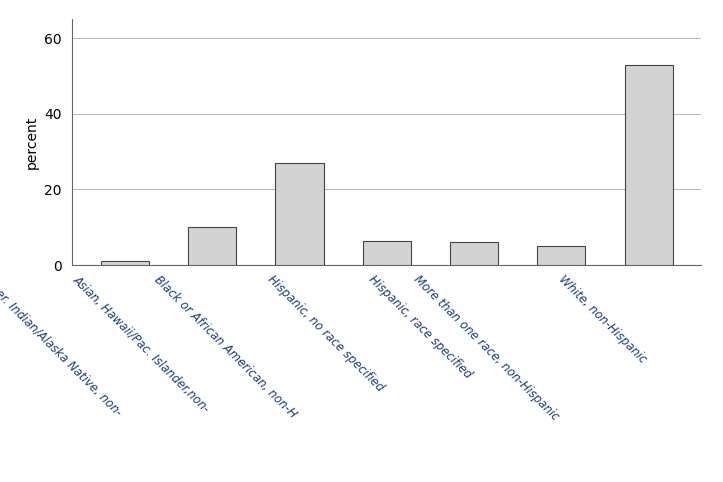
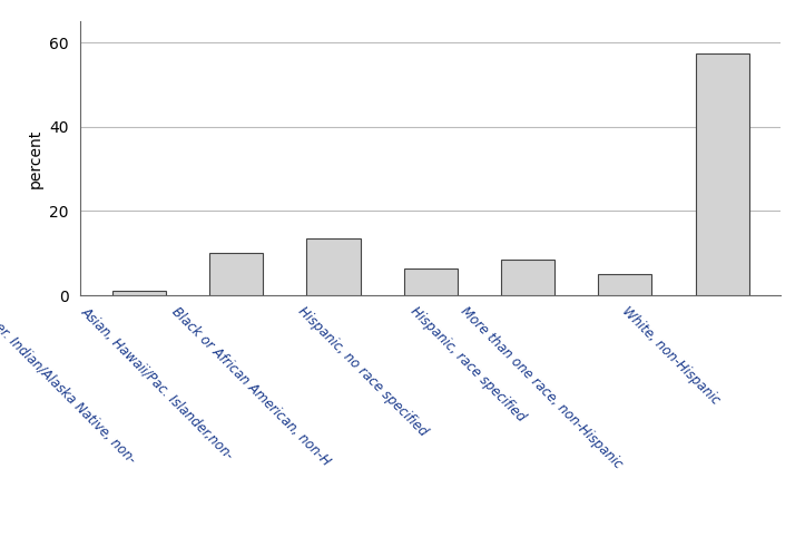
Black or African American, non-H: 27.0 -> 13.5
Hispanic, race specified: 6.0 -> 8.5
White, non-Hispanic: 53.0 -> 57.5
